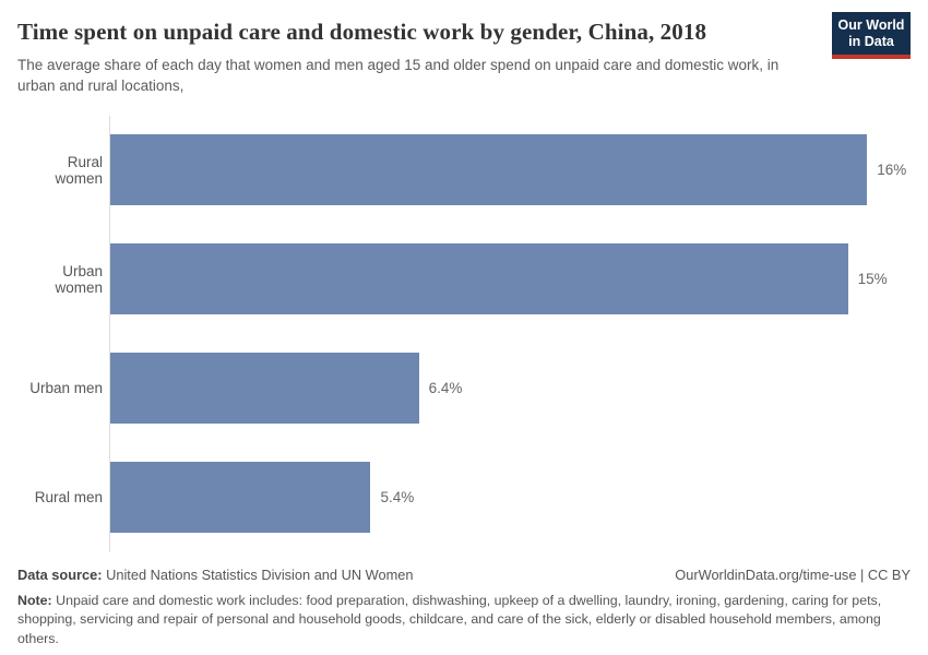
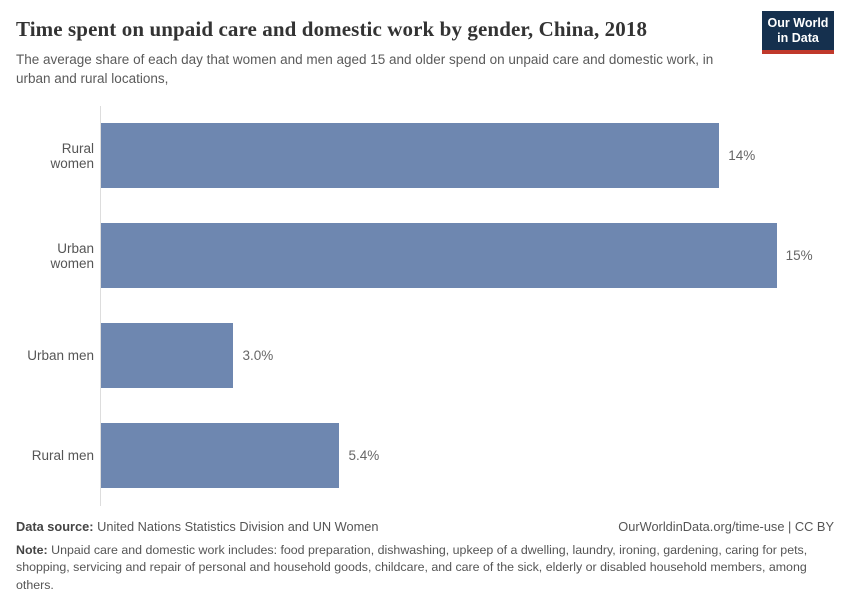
Rural women: 16% -> 14%
Urban men: 6.4% -> 3.0%
